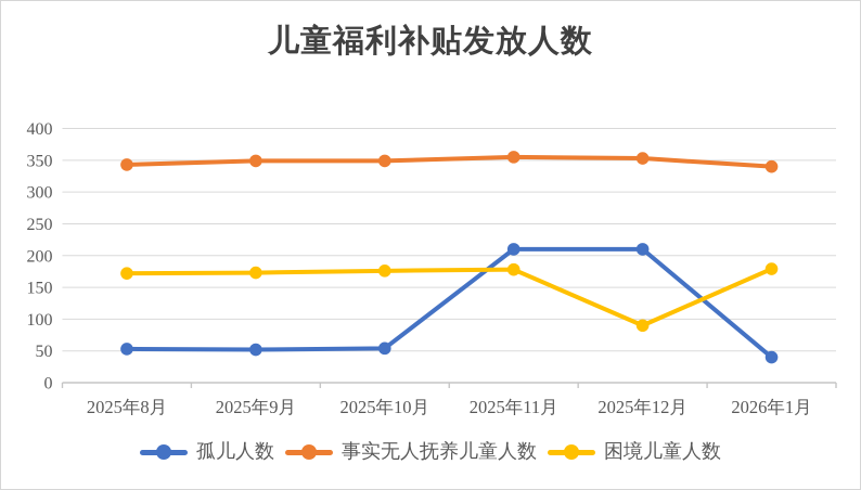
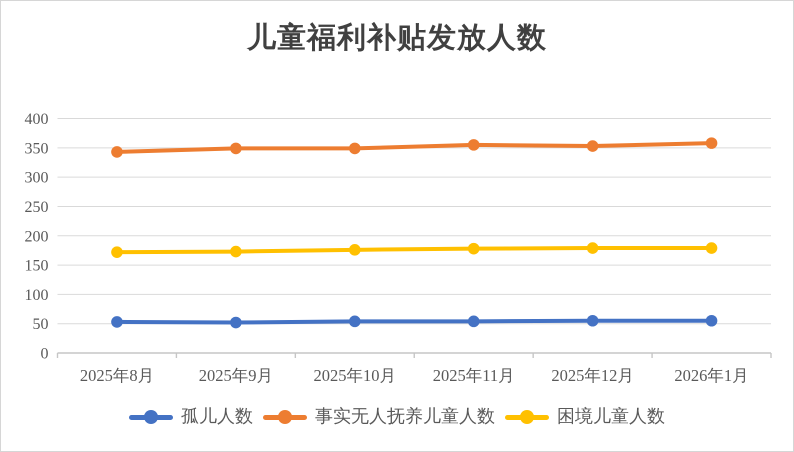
孤儿人数/2025年11月: 210 -> 50
孤儿人数/2025年12月: 210 -> 60
困境儿童人数/2025年12月: 90 -> 180
孤儿人数/2026年1月: 40 -> 60
事实无人抚养儿童人数/2026年1月: 340 -> 360
